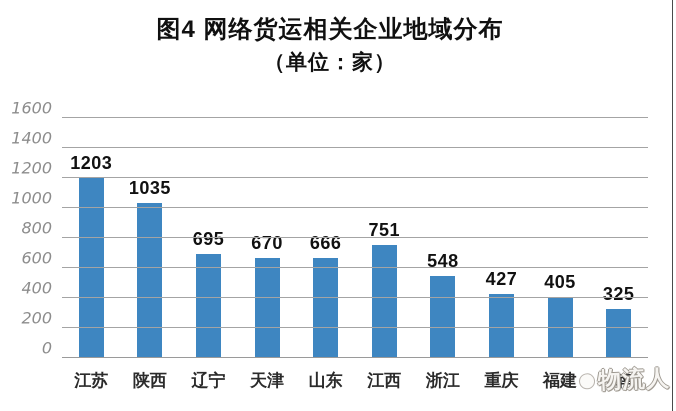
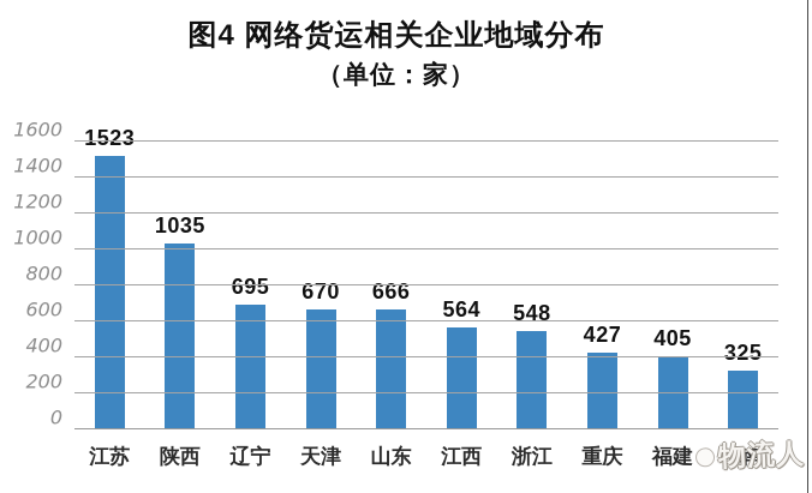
江苏: 1203 -> 1523
江西: 751 -> 564
